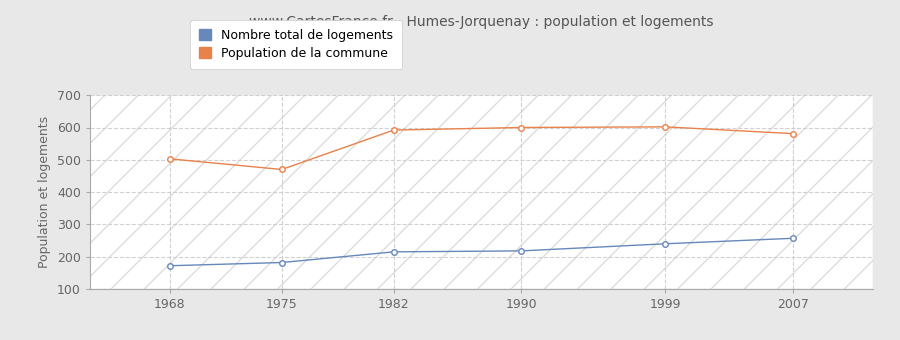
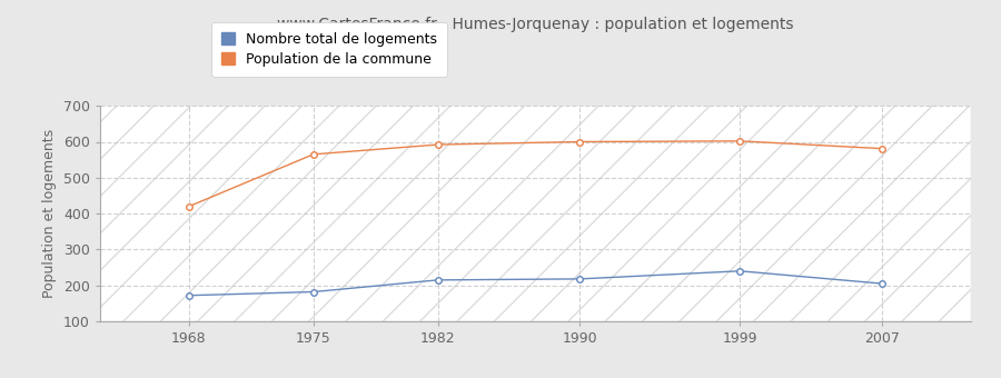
Population de la commune/1968: 503 -> 420
Population de la commune/1975: 470 -> 565
Nombre total de logements/2007: 257 -> 205
